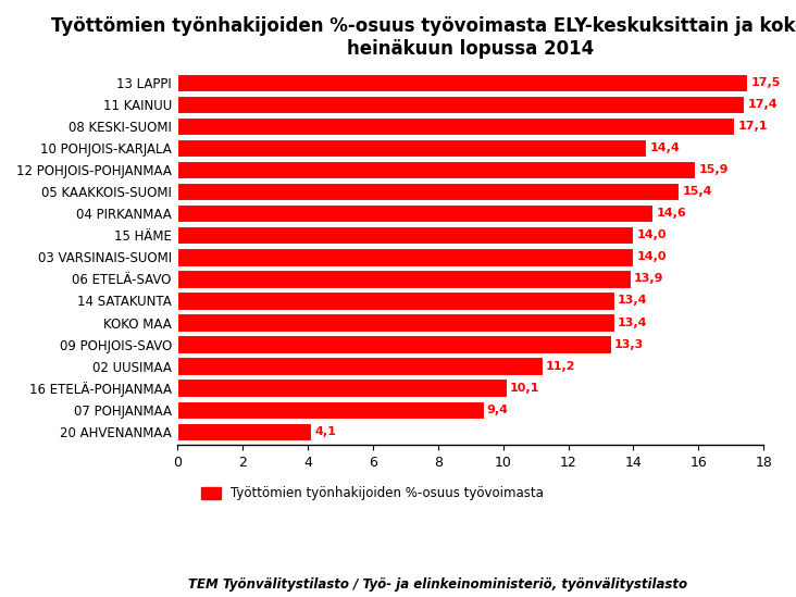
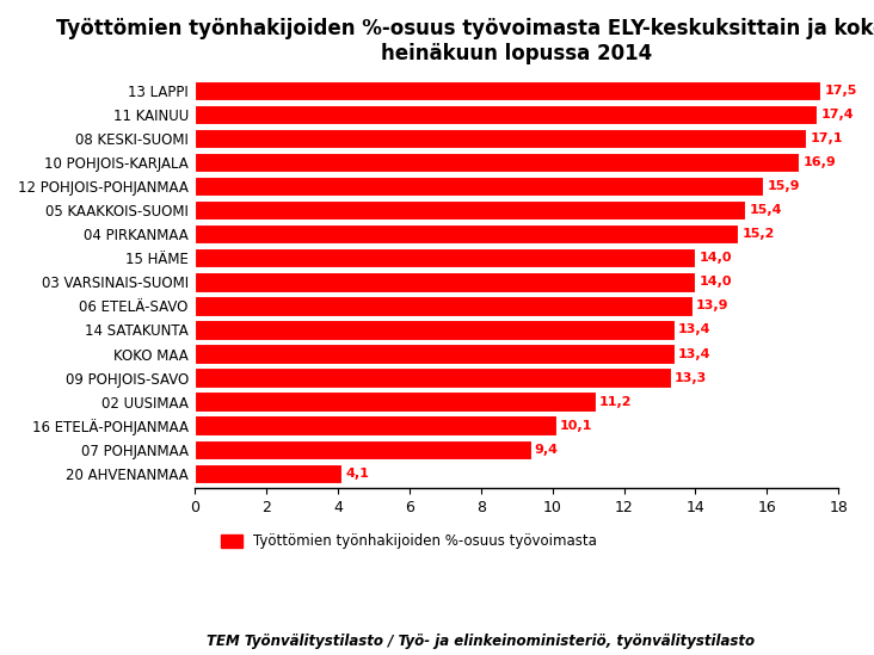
10 POHJOIS-KARJALA: 14,4 -> 16,9
04 PIRKANMAA: 14,6 -> 15,2
